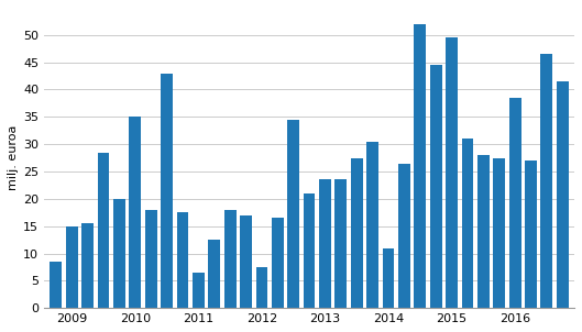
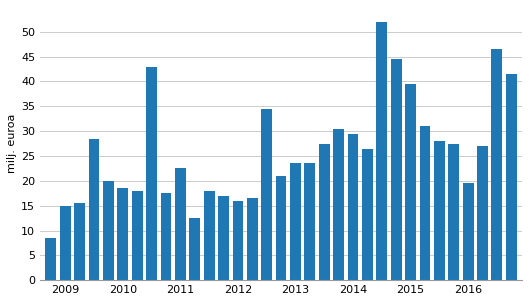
2010: 35.0 -> 18.5
2011: 6.5 -> 22.5
2012: 7.5 -> 16.0
2014: 11.0 -> 29.5
2015: 49.5 -> 39.5
2016: 38.5 -> 19.5
